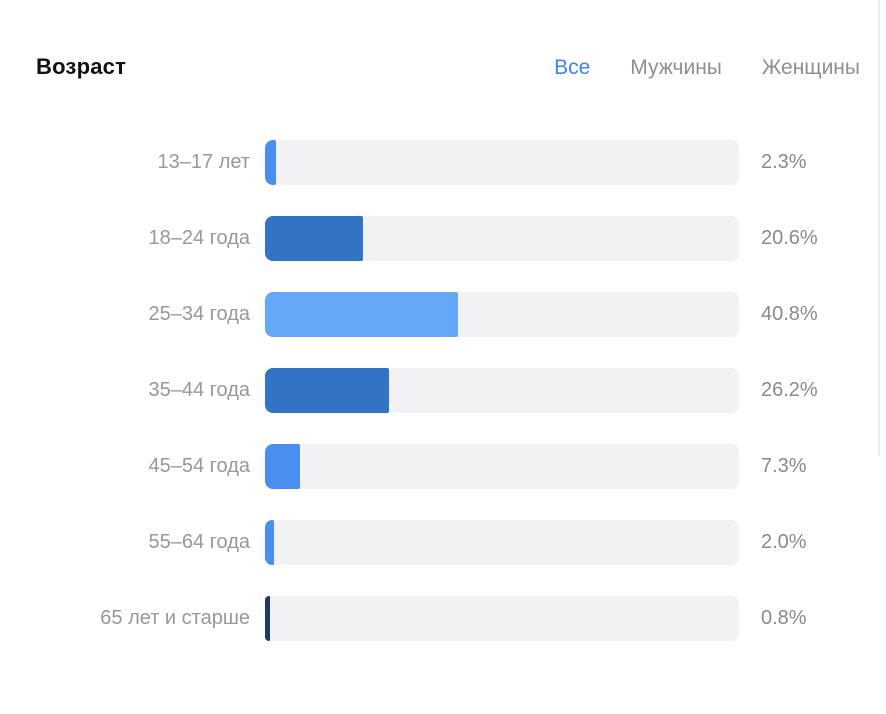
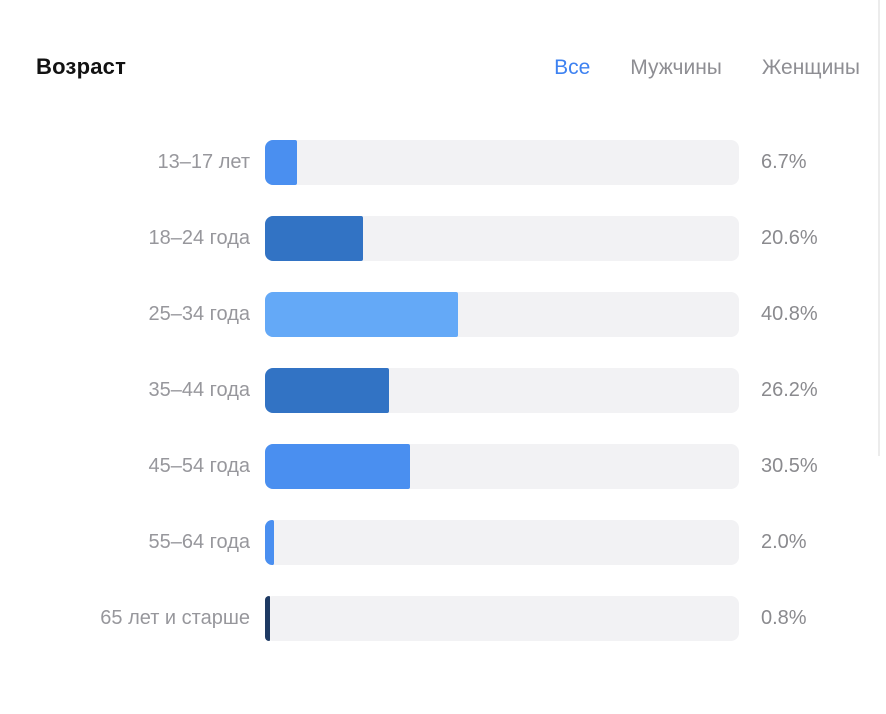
13–17 лет: 2.3% -> 6.7%
45–54 года: 7.3% -> 30.5%
